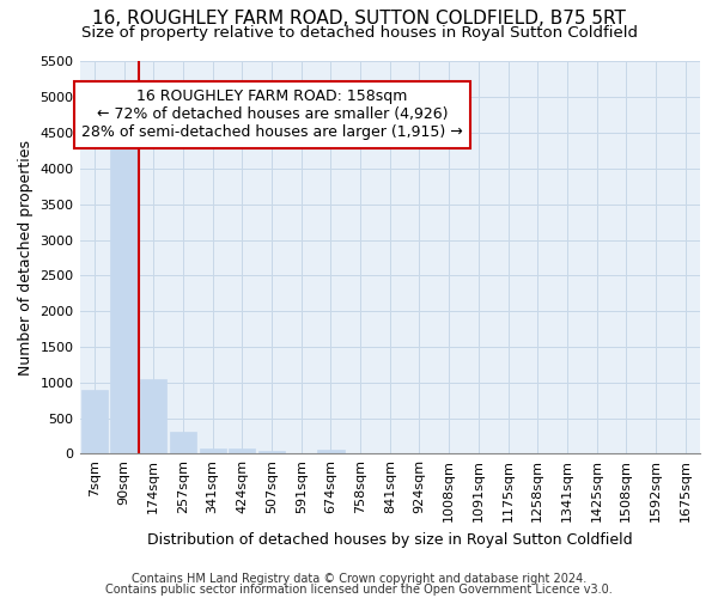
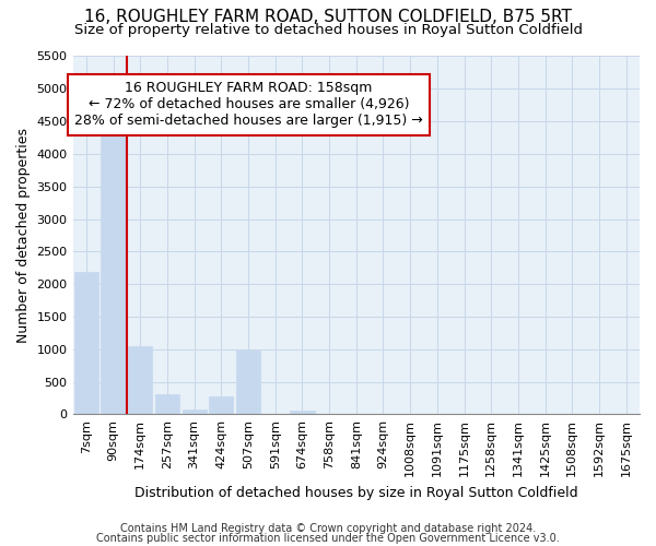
7sqm: 900 -> 2180
424sqm: 80 -> 280
507sqm: 40 -> 980
